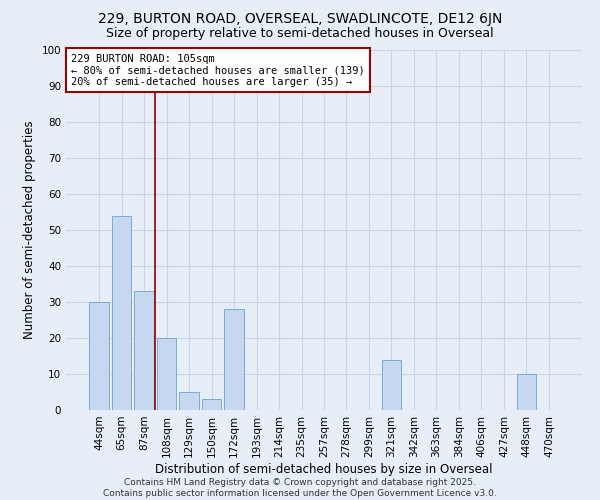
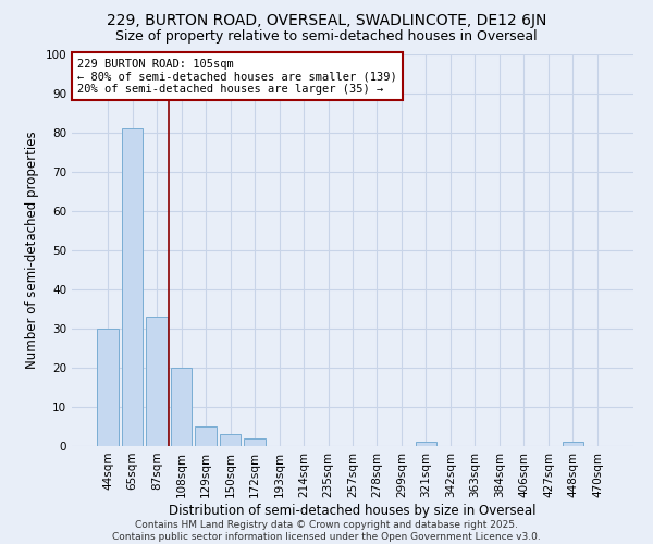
65sqm: 54 -> 81
172sqm: 28 -> 2
321sqm: 14 -> 1
448sqm: 10 -> 1
